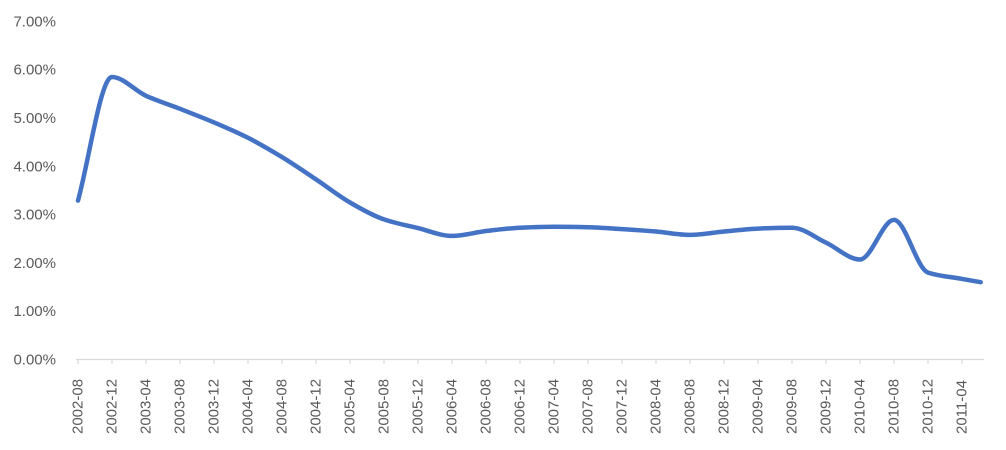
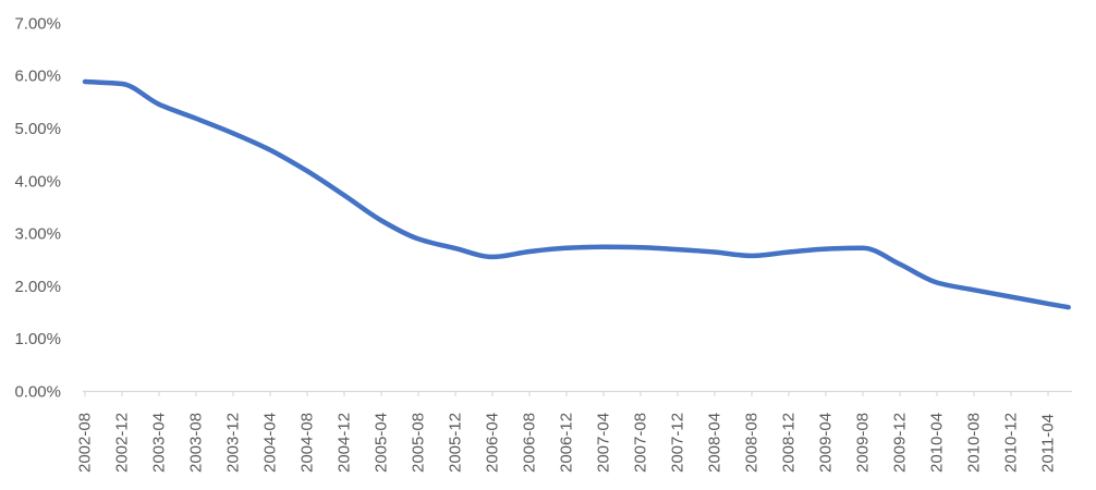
2002-08: 3.3% -> 5.9%
2010-08: 2.9% -> 1.9%
